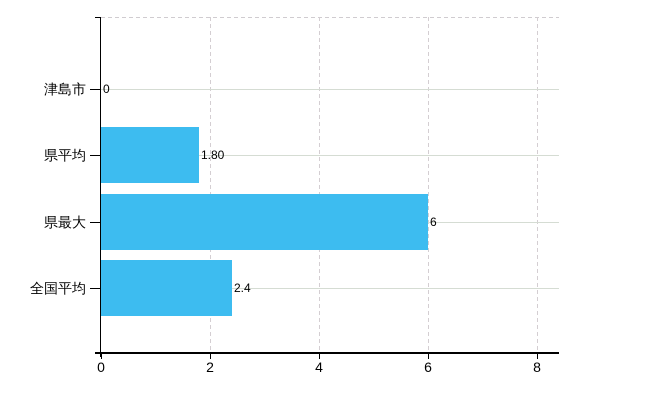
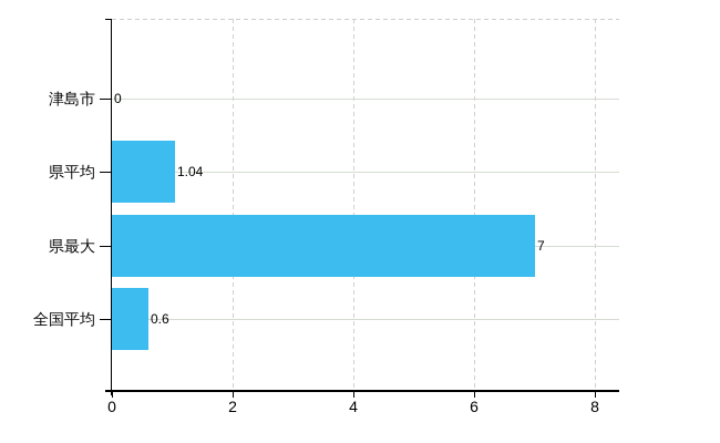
県平均: 1.80 -> 1.04
県最大: 6 -> 7
全国平均: 2.4 -> 0.6
